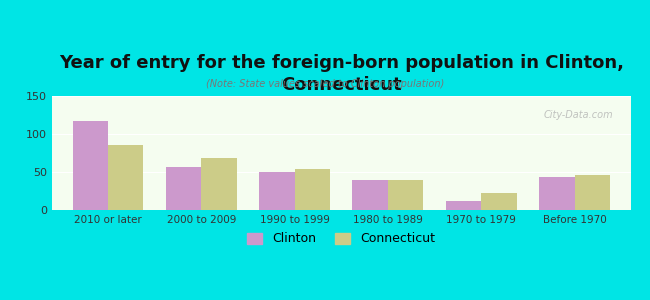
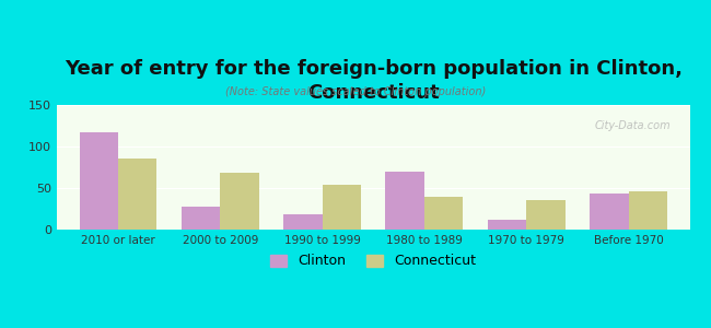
Clinton/2000 to 2009: 57 -> 28
Clinton/1990 to 1999: 50 -> 18
Clinton/1980 to 1989: 40 -> 70
Connecticut/1970 to 1979: 23 -> 36
